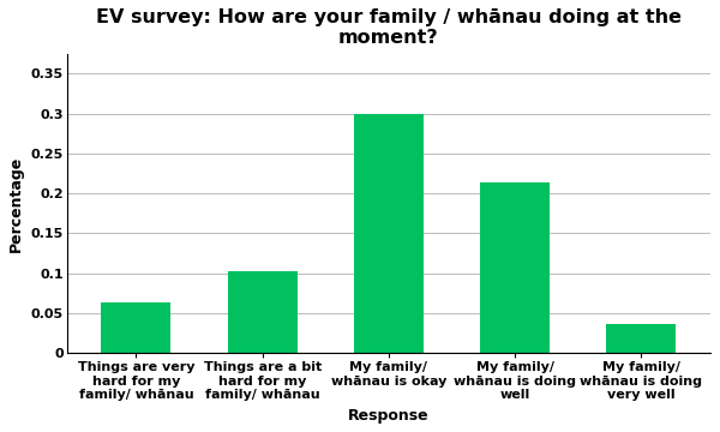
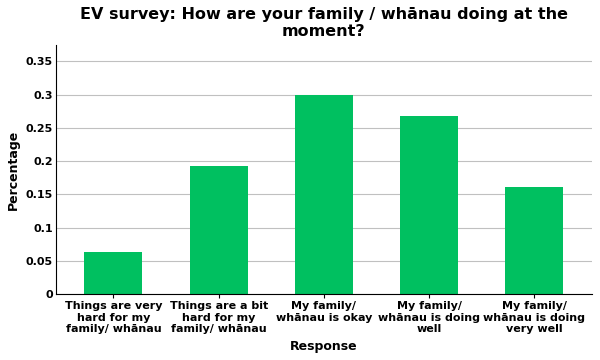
Things are a bit hard for my family/ whānau: 0.102 -> 0.193
My family/ whānau is doing well: 0.214 -> 0.268
My family/ whānau is doing very well: 0.036 -> 0.161
